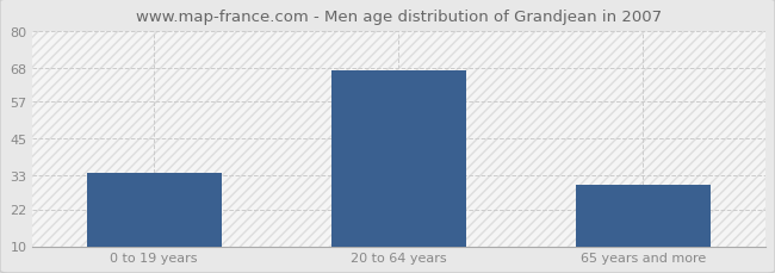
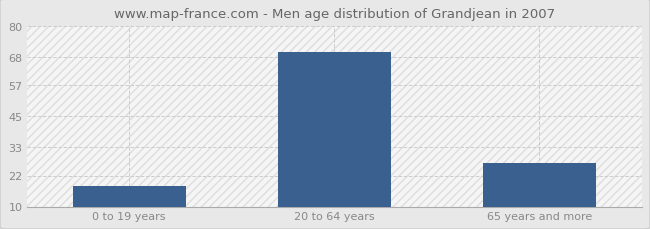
0 to 19 years: 34 -> 18
20 to 64 years: 67 -> 70
65 years and more: 30 -> 27
